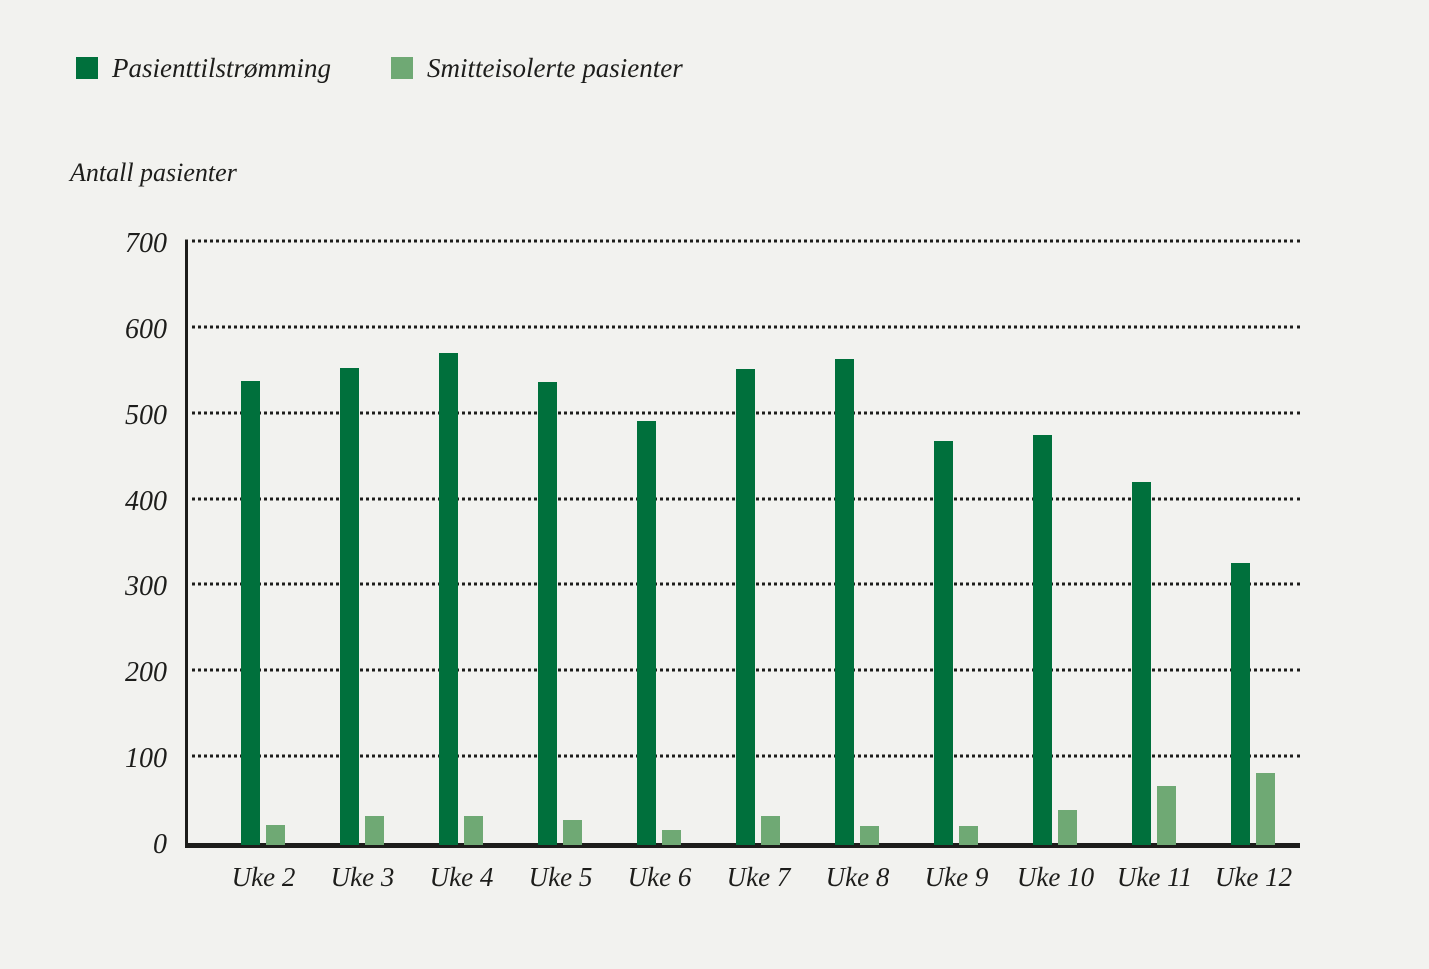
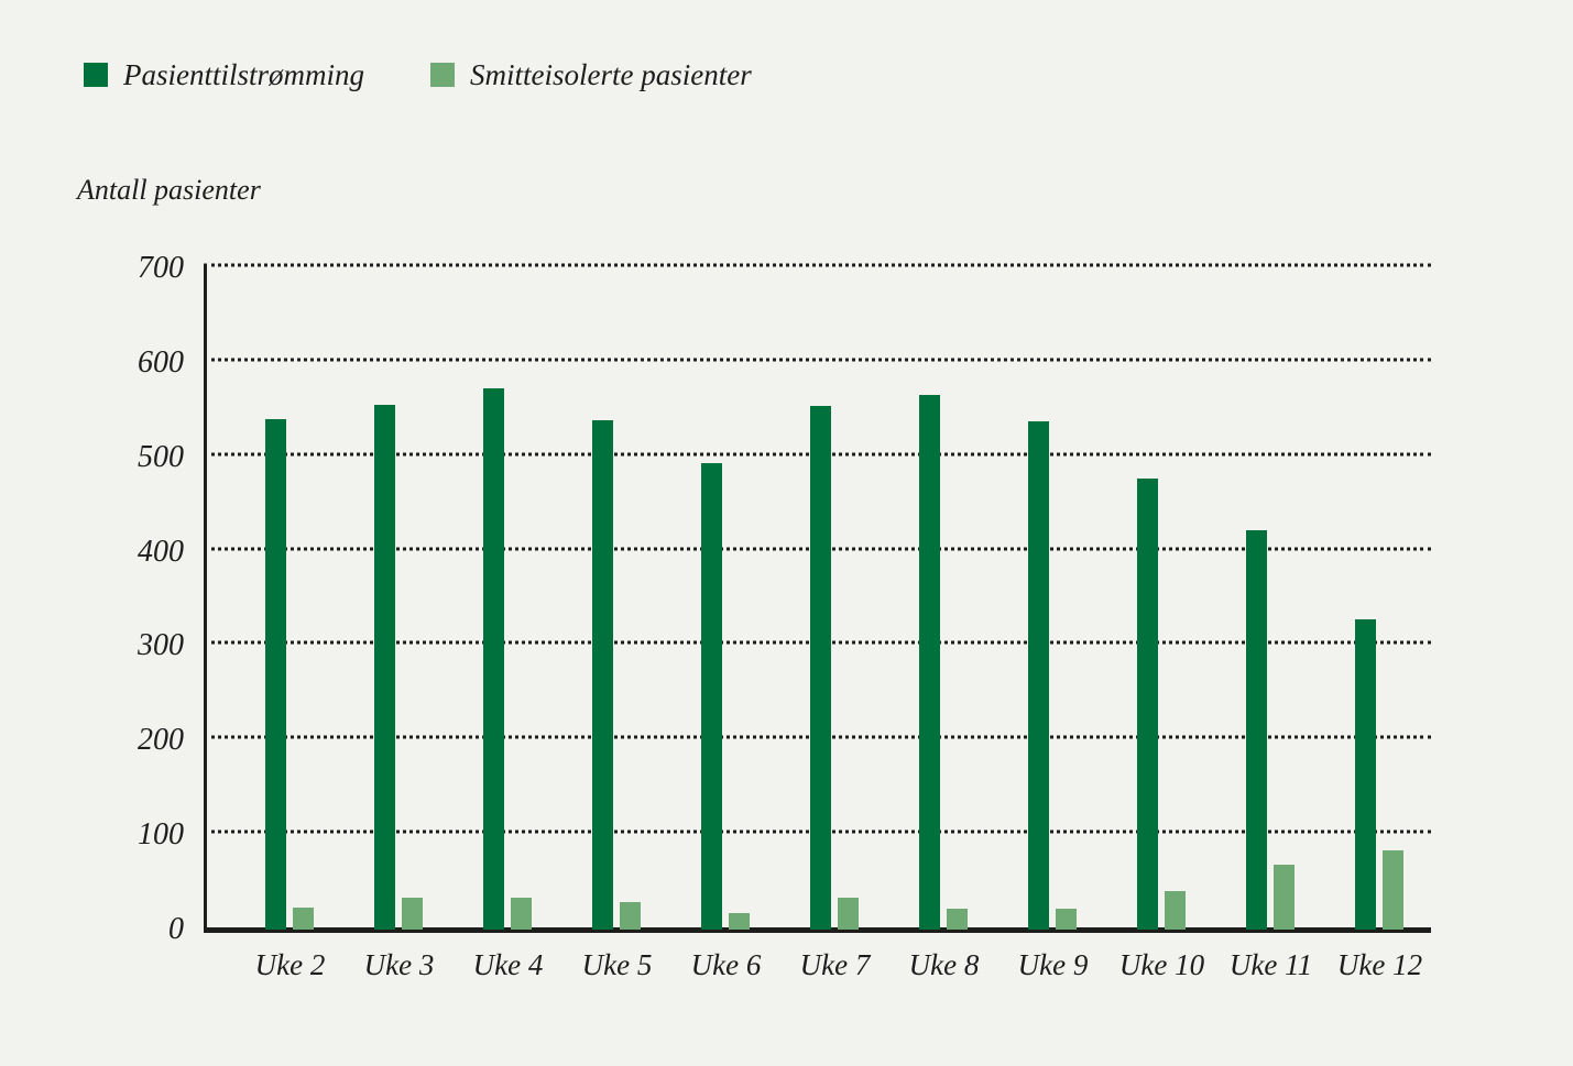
Pasienttilstrømming/Uke 9: 470 -> 540
